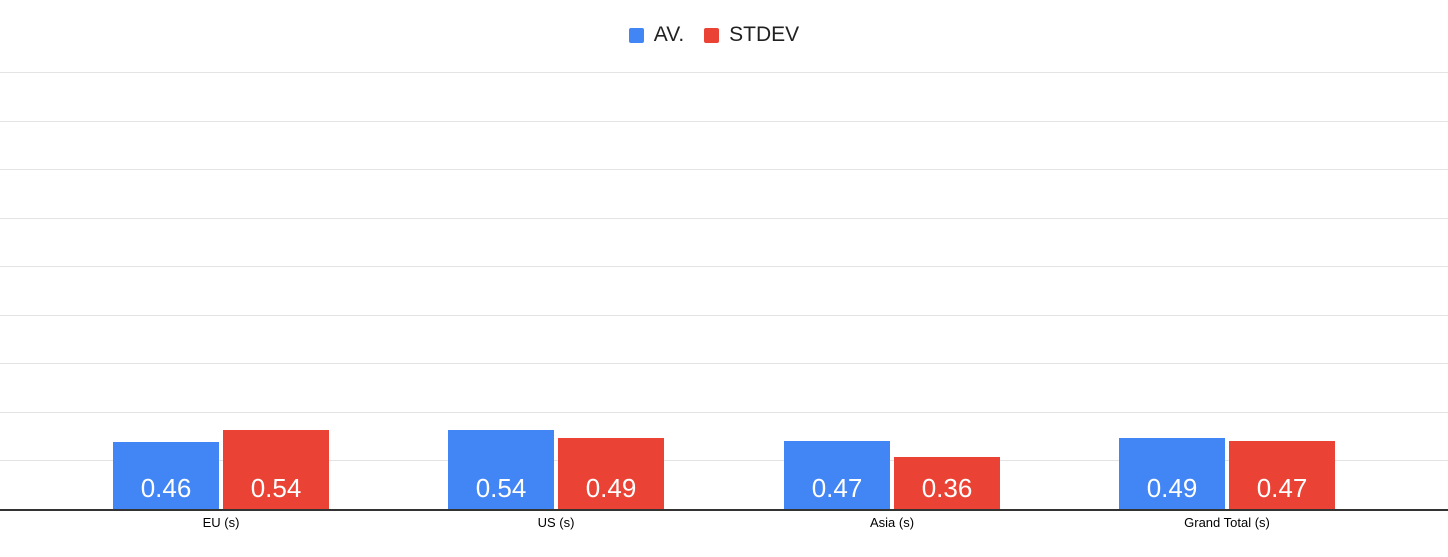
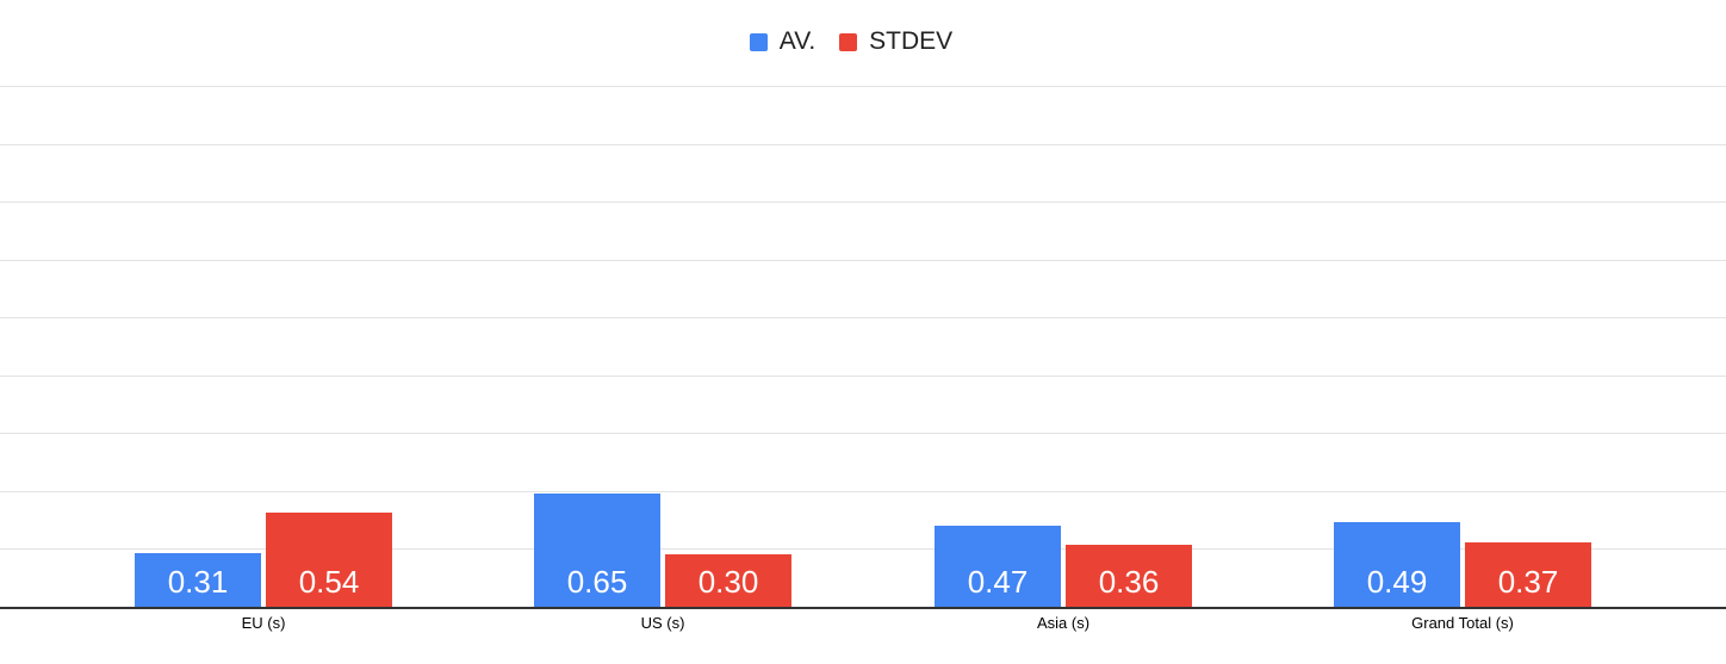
AV./EU (s): 0.46 -> 0.31
AV./US (s): 0.54 -> 0.65
STDEV/US (s): 0.49 -> 0.30
STDEV/Grand Total (s): 0.47 -> 0.37
